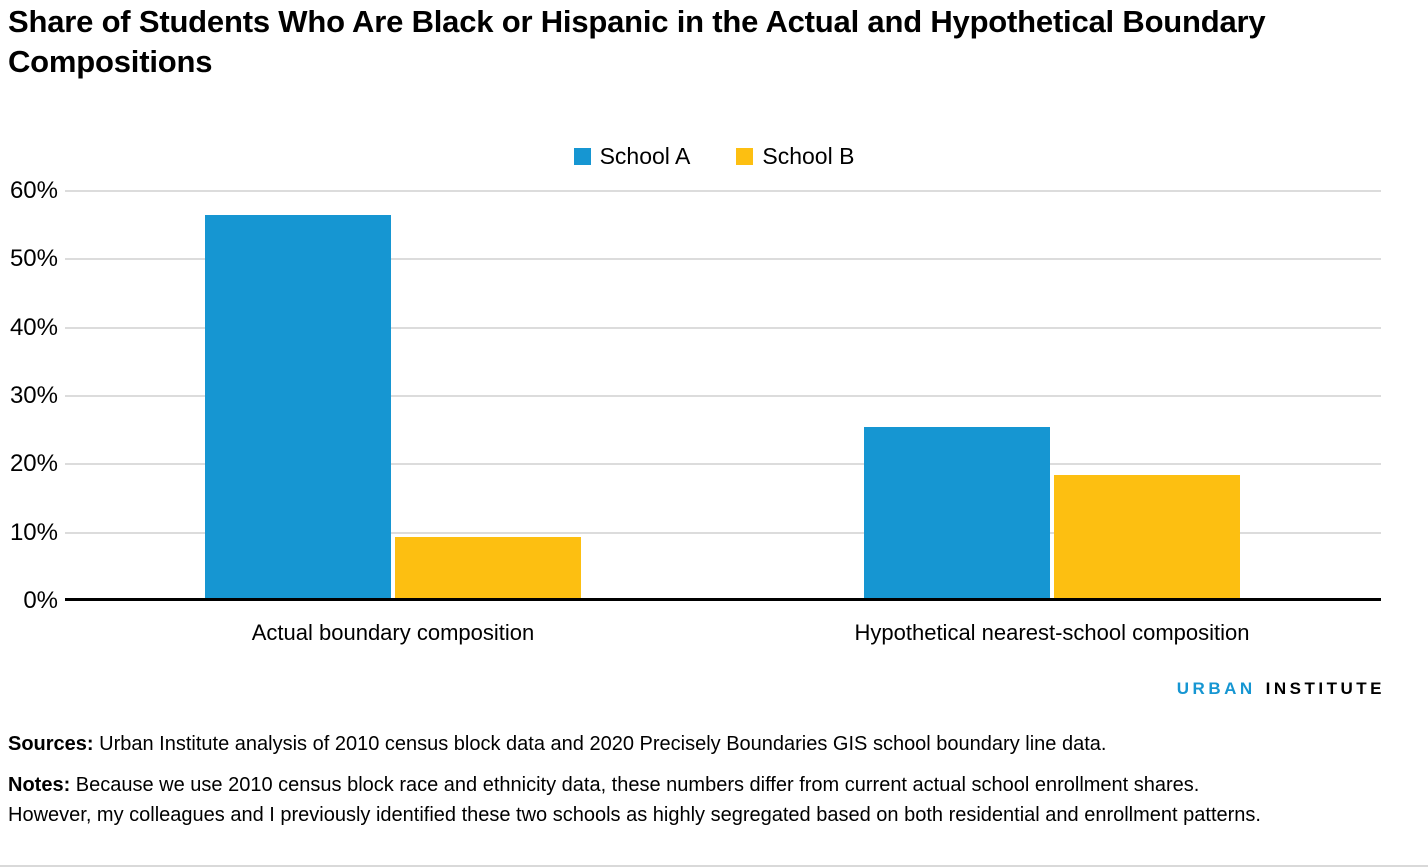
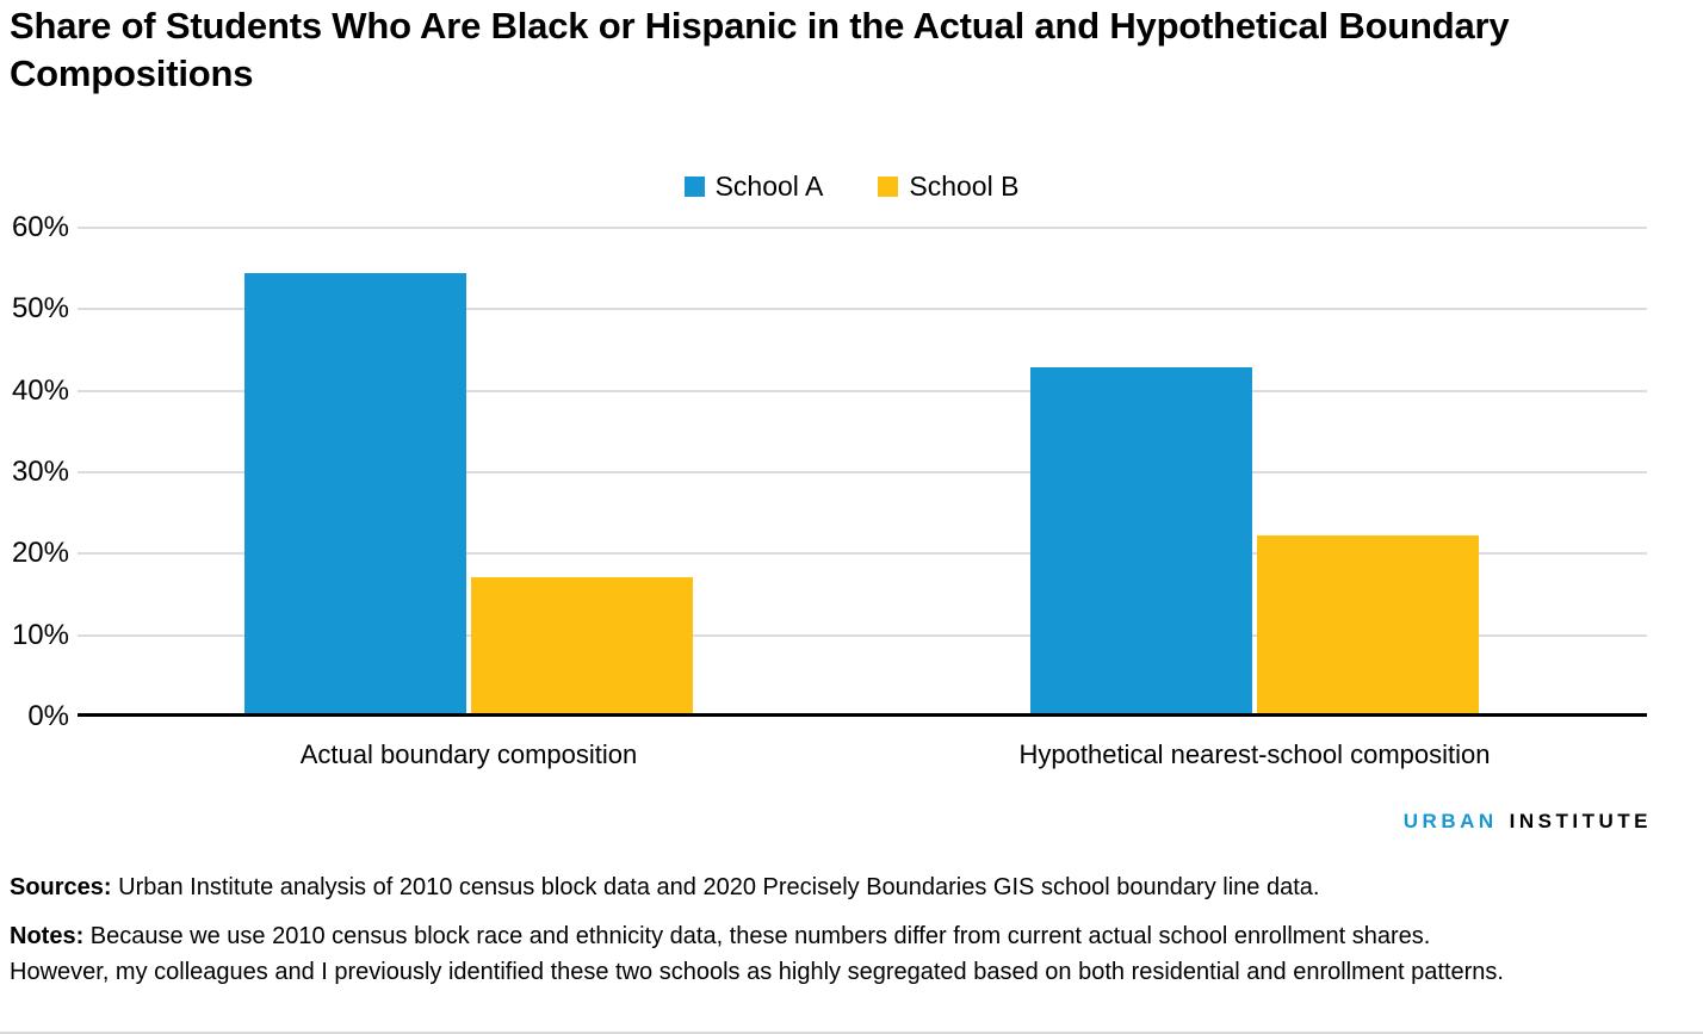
School A/Actual boundary composition: 56% -> 54%
School B/Actual boundary composition: 9% -> 17%
School A/Hypothetical nearest-school composition: 25% -> 42%
School B/Hypothetical nearest-school composition: 18% -> 22%
